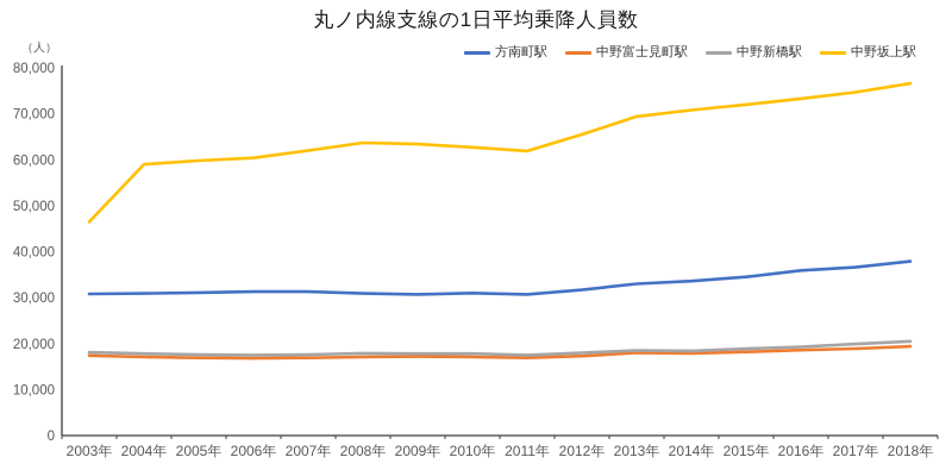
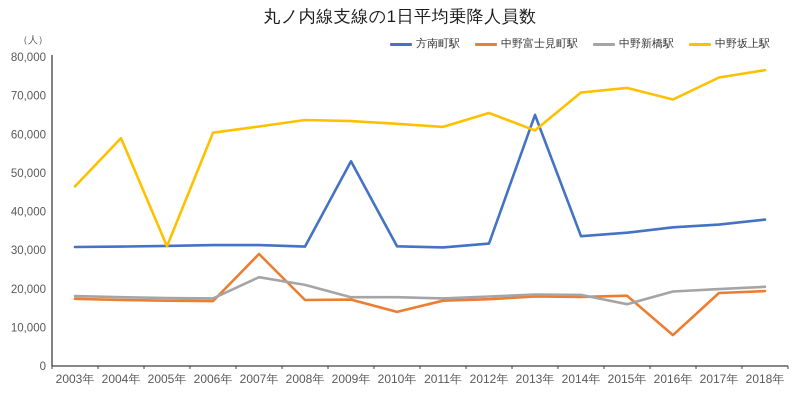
中野坂上駅/2005年: 60000 -> 31000
中野富士見町駅/2007年: 17000 -> 29000
中野新橋駅/2007年: 18000 -> 23000
中野新橋駅/2008年: 18000 -> 21000
方南町駅/2009年: 31000 -> 53000
中野富士見町駅/2010年: 17000 -> 14000
方南町駅/2013年: 33000 -> 65000
中野坂上駅/2013年: 69000 -> 61000
中野新橋駅/2015年: 19000 -> 16000
中野富士見町駅/2016年: 19000 -> 8000
中野坂上駅/2016年: 73000 -> 69000
